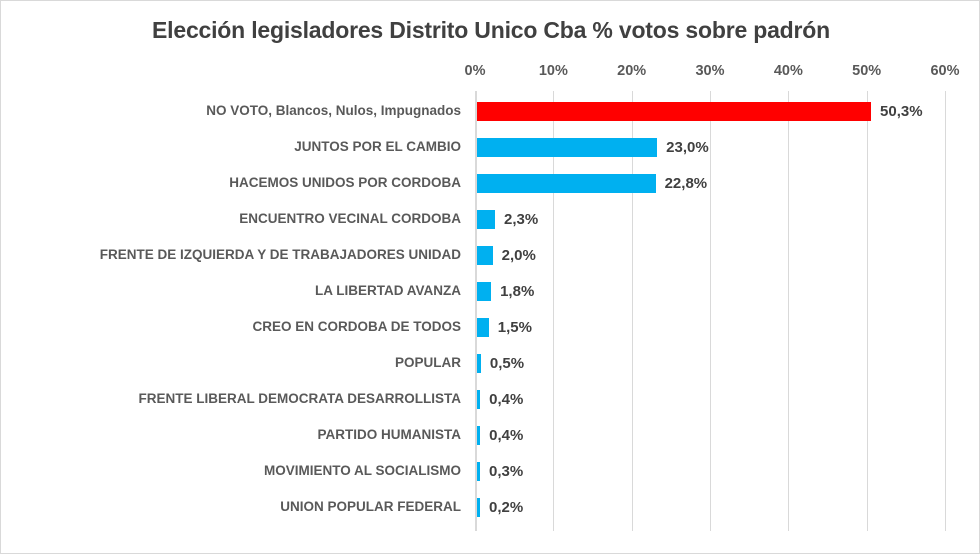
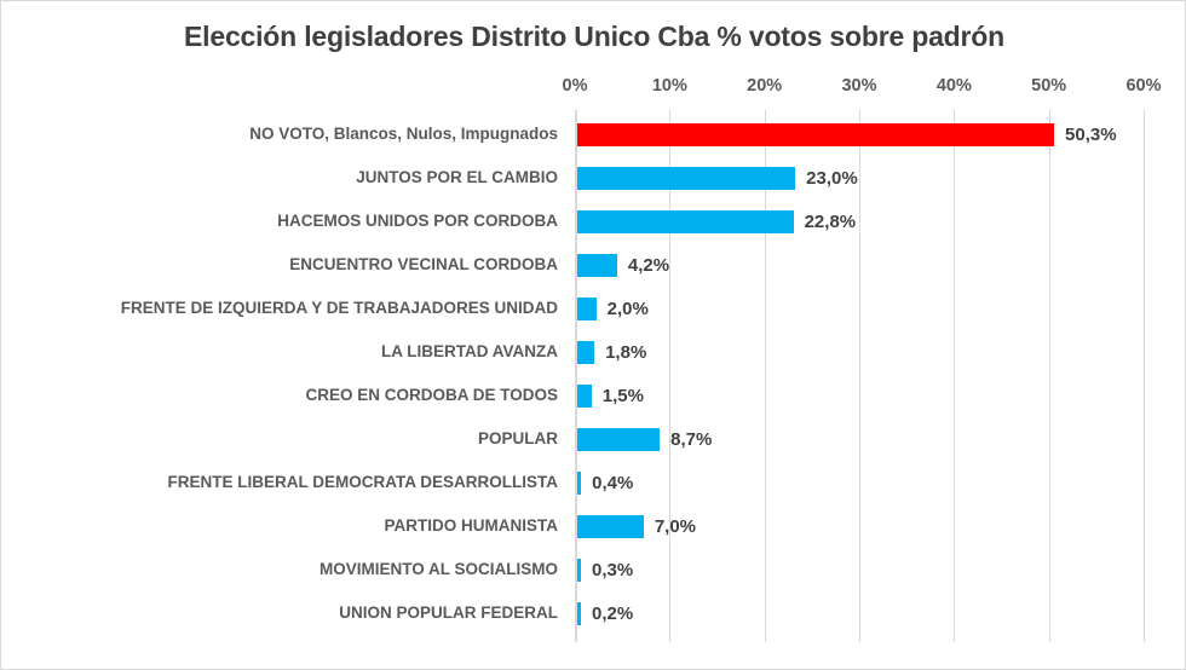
ENCUENTRO VECINAL CORDOBA: 2,3% -> 4,2%
POPULAR: 0,5% -> 8,7%
PARTIDO HUMANISTA: 0,4% -> 7,0%
